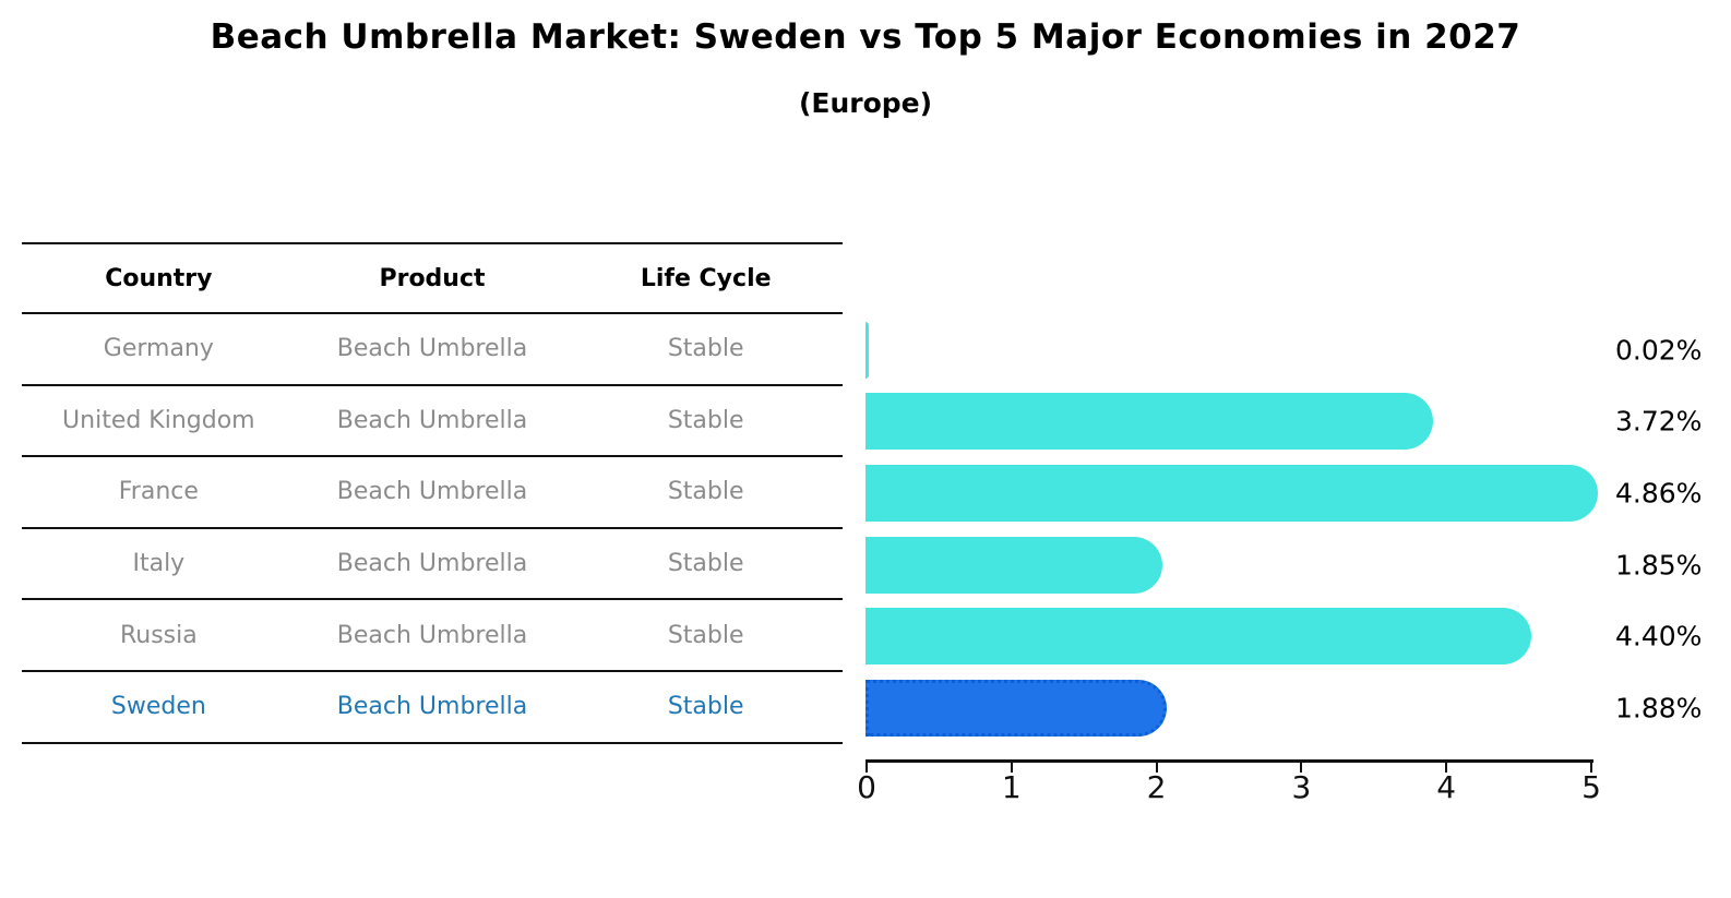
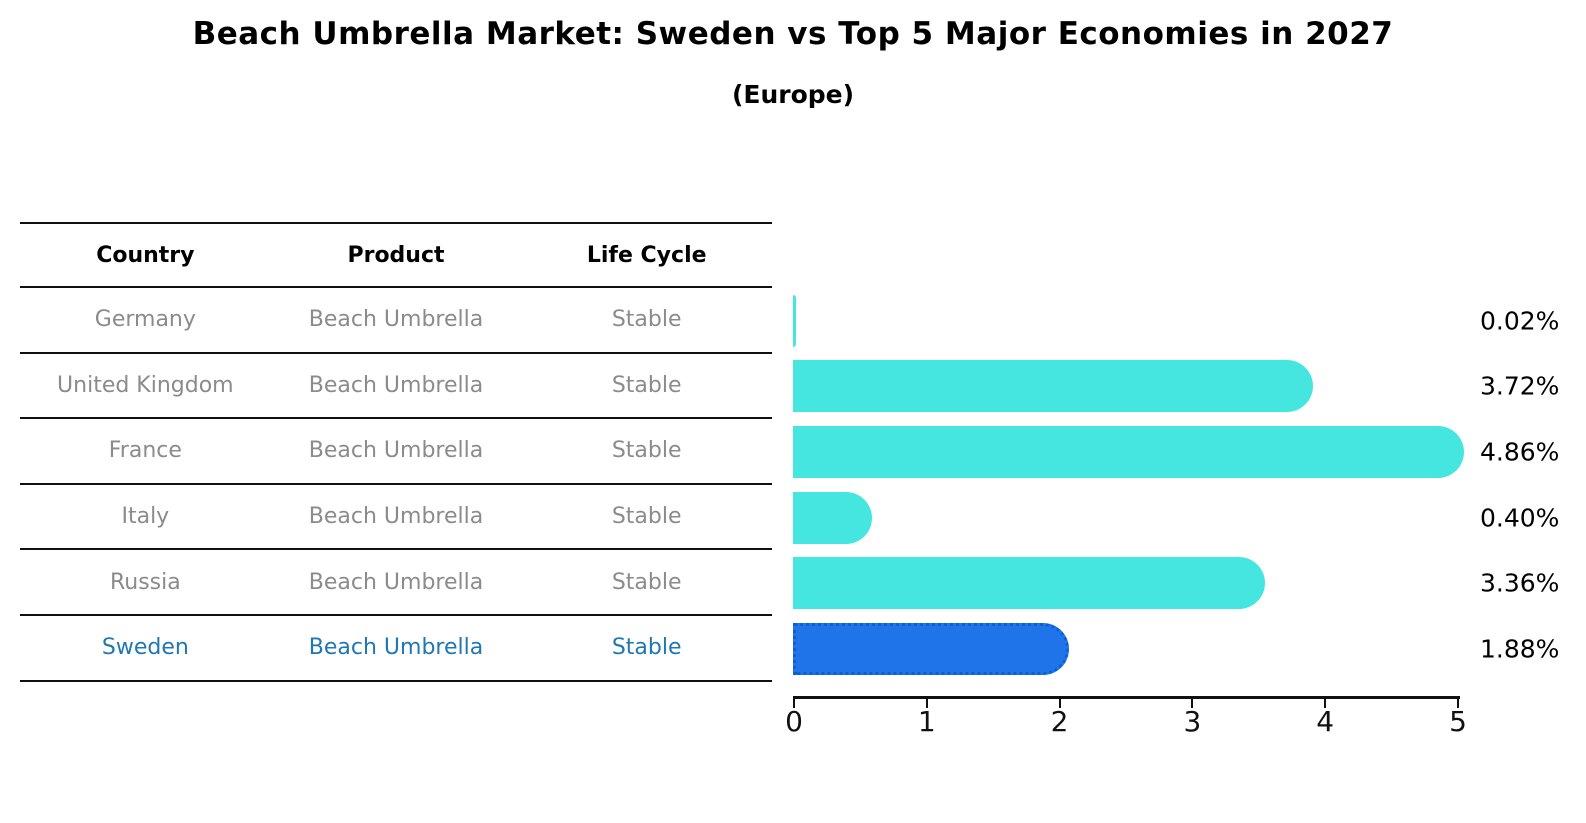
Italy: 1.85% -> 0.40%
Russia: 4.40% -> 3.36%
